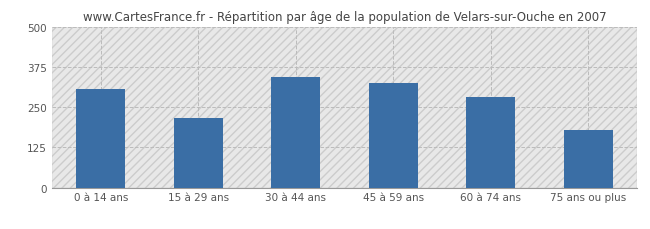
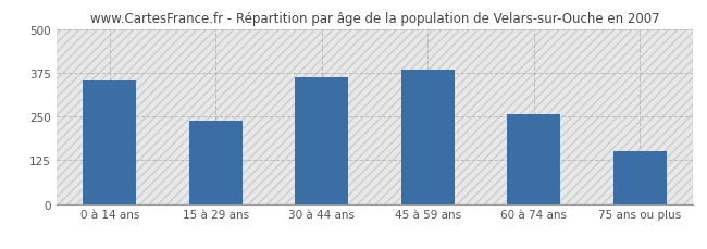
0 à 14 ans: 305 -> 352
15 à 29 ans: 215 -> 238
30 à 44 ans: 345 -> 362
45 à 59 ans: 325 -> 385
60 à 74 ans: 280 -> 258
75 ans ou plus: 180 -> 150
